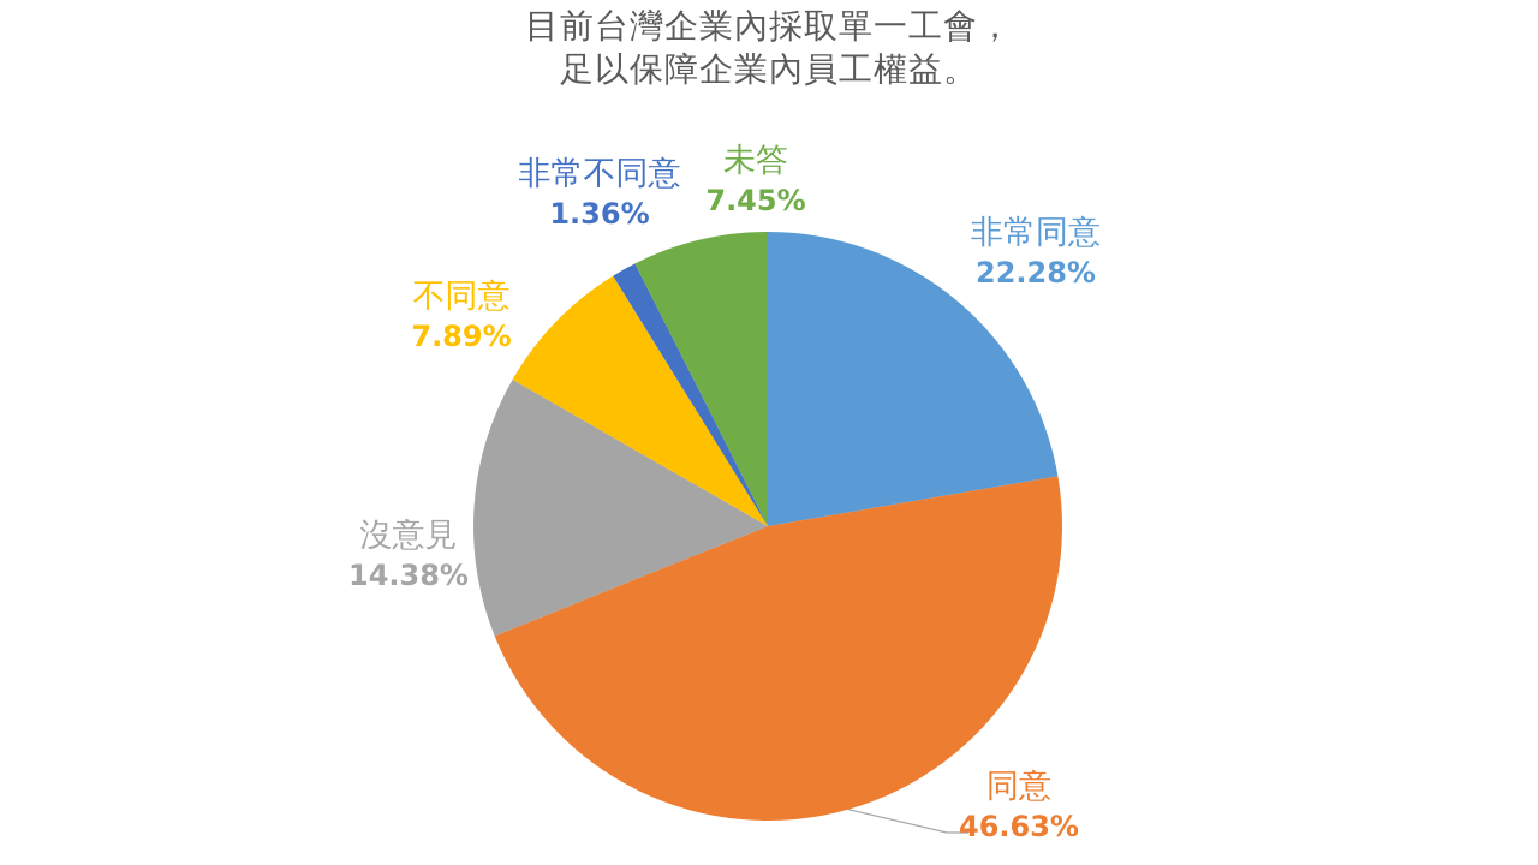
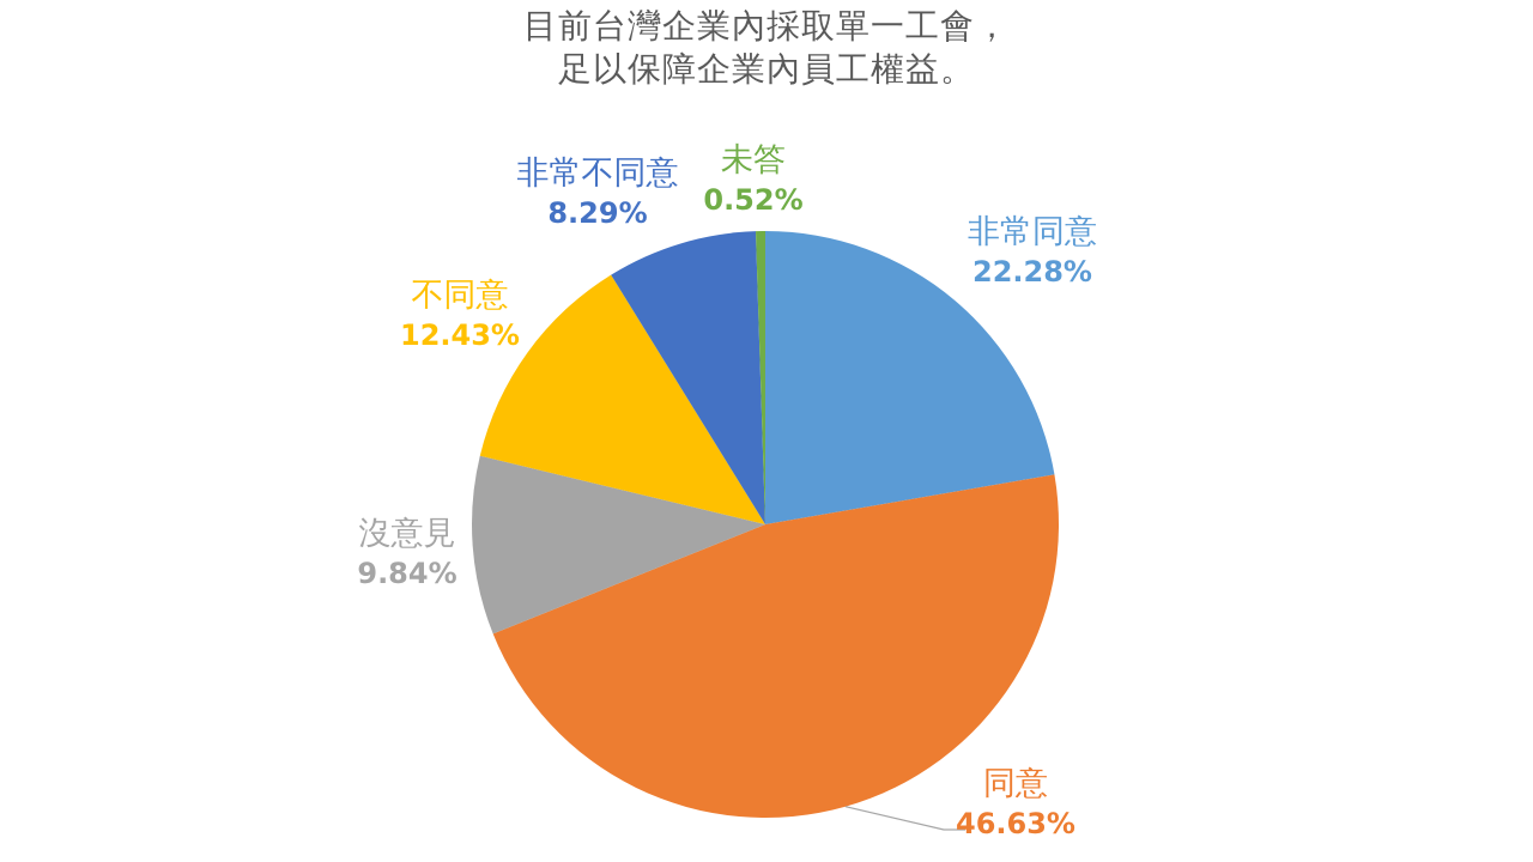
沒意見: 14.38% -> 9.84%
不同意: 7.89% -> 12.43%
非常不同意: 1.36% -> 8.29%
未答: 7.45% -> 0.52%
